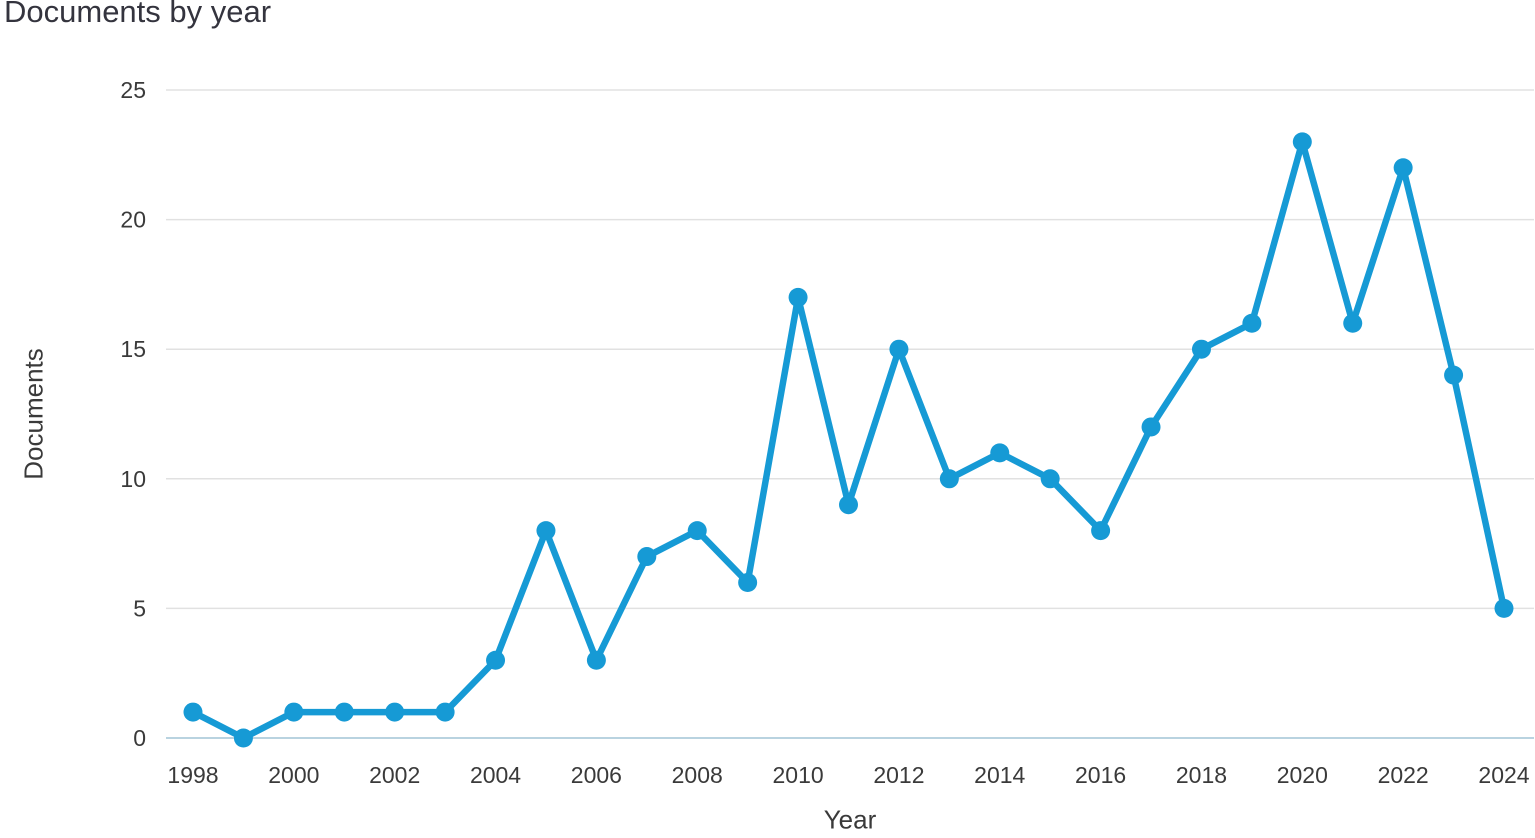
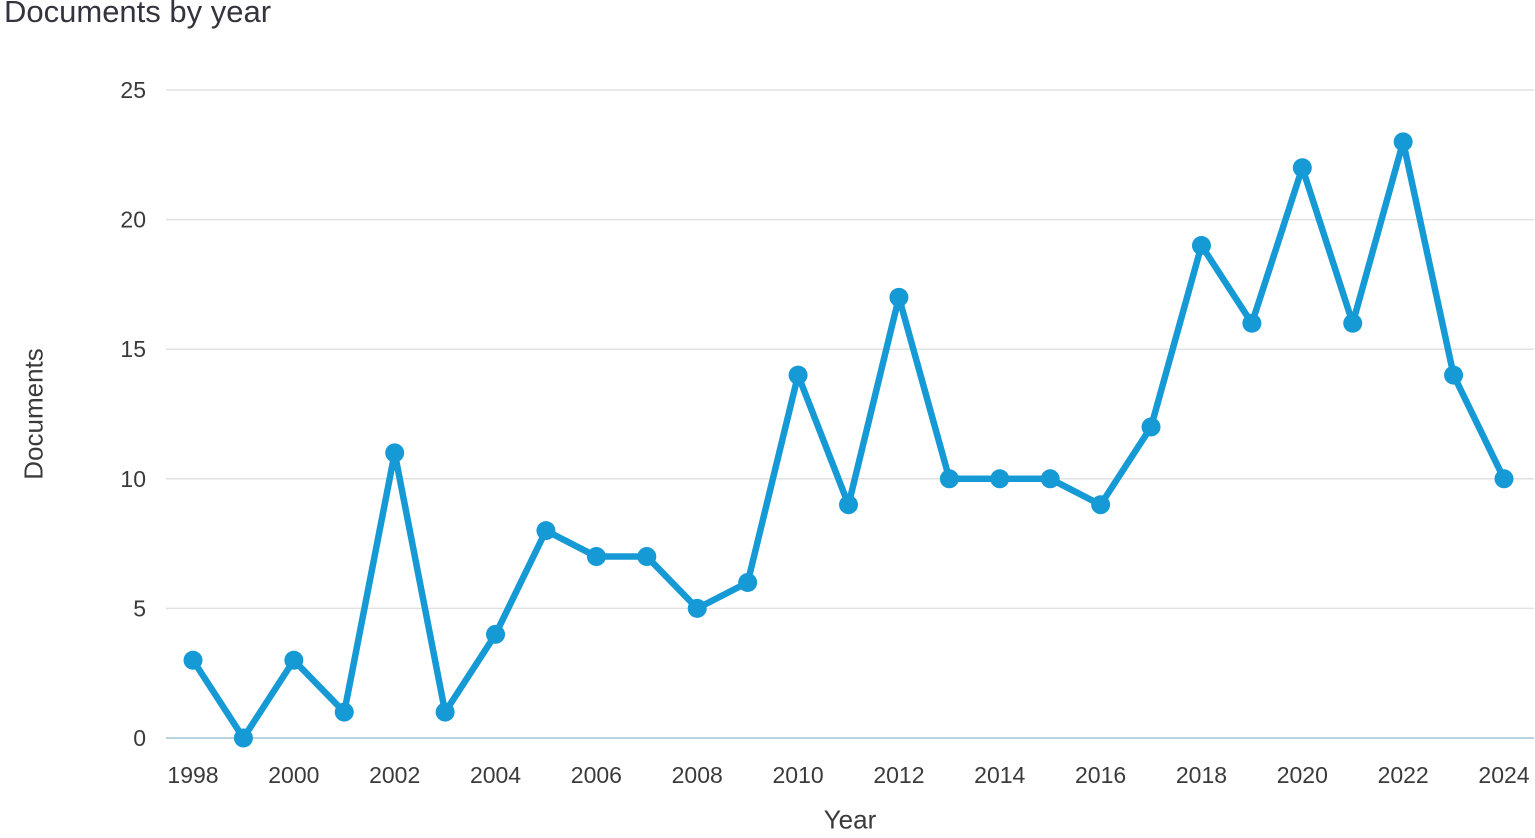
1998: 1 -> 3
2000: 1 -> 3
2002: 1 -> 11
2004: 3 -> 4
2006: 3 -> 7
2008: 8 -> 5
2010: 17 -> 14
2012: 15 -> 17
2014: 11 -> 10
2016: 8 -> 9
2018: 15 -> 19
2020: 23 -> 22
2022: 22 -> 23
2024: 5 -> 10
